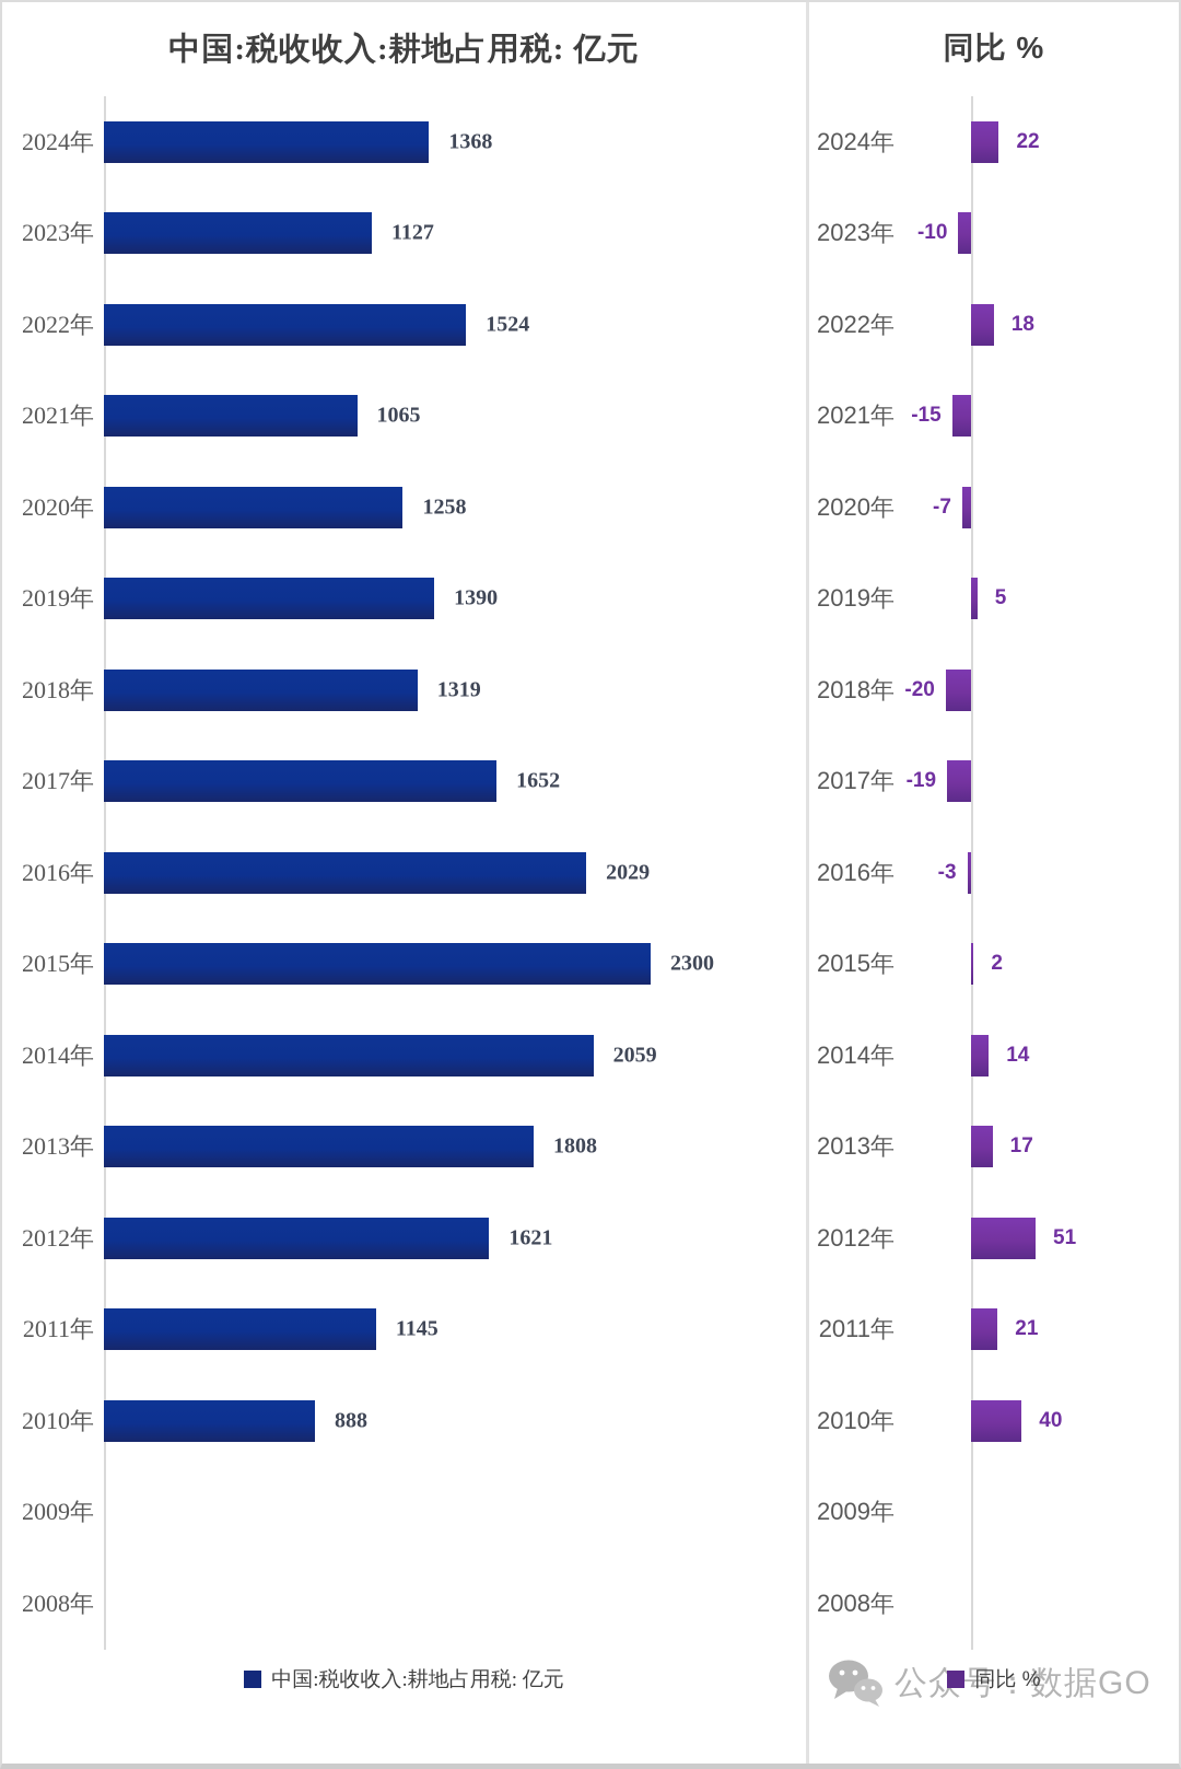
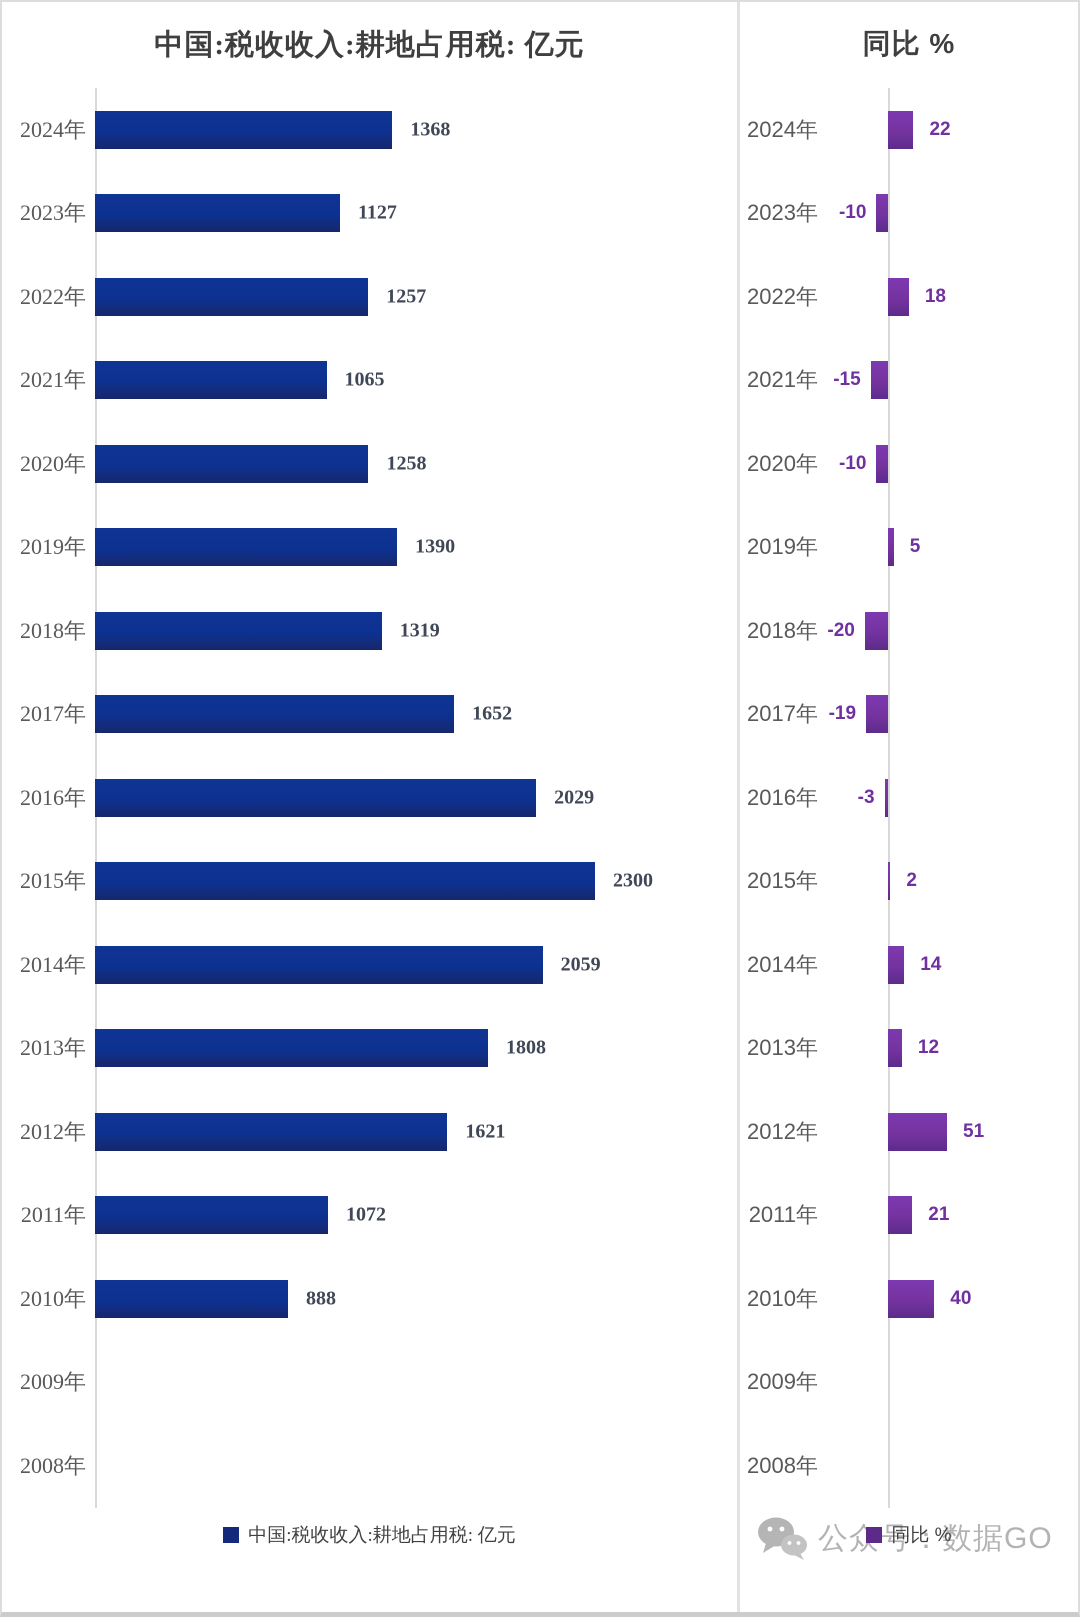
中国:税收收入:耕地占用税: 亿元/2022年: 1524 -> 1257
中国:税收收入:耕地占用税: 亿元/2011年: 1145 -> 1072
同比 %/2020年: -7 -> -10
同比 %/2013年: 17 -> 12
